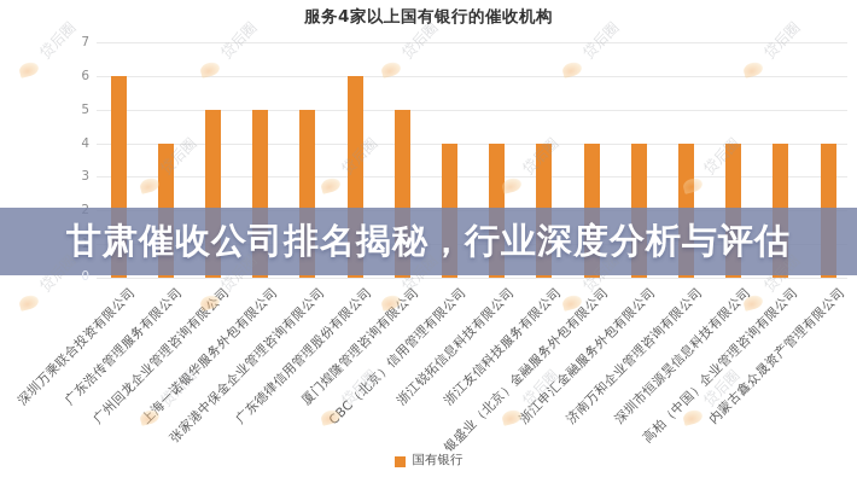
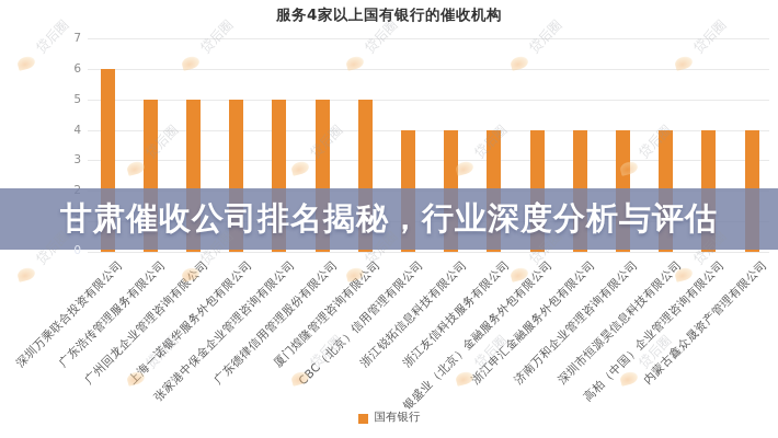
广东浩传管理服务有限公司: 4 -> 5
广东德律信用管理股份有限公司: 6 -> 5
